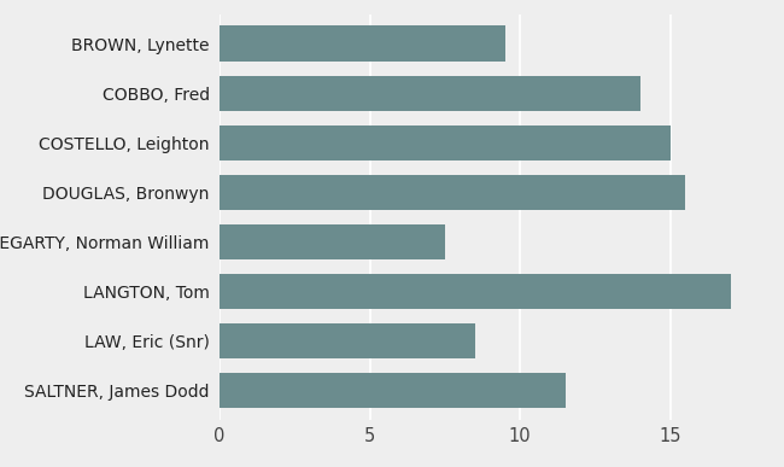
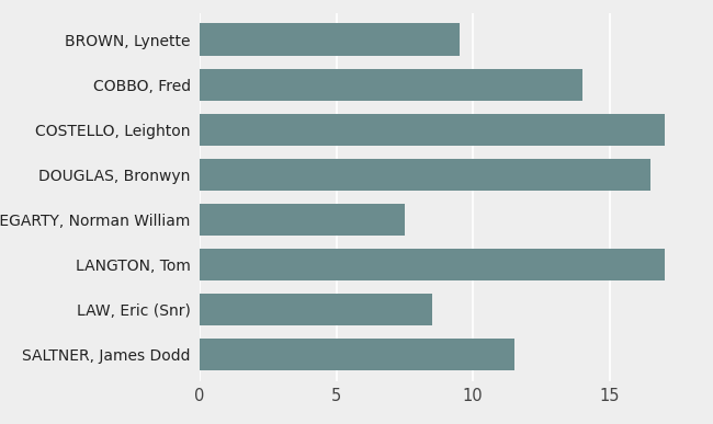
COSTELLO, Leighton: 15.0 -> 17.0
DOUGLAS, Bronwyn: 15.5 -> 16.5
